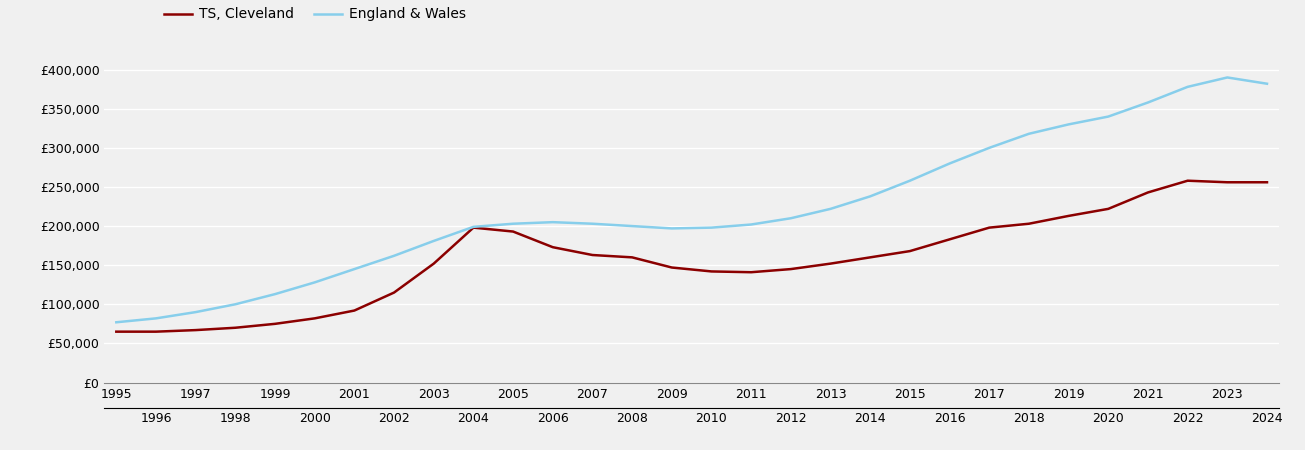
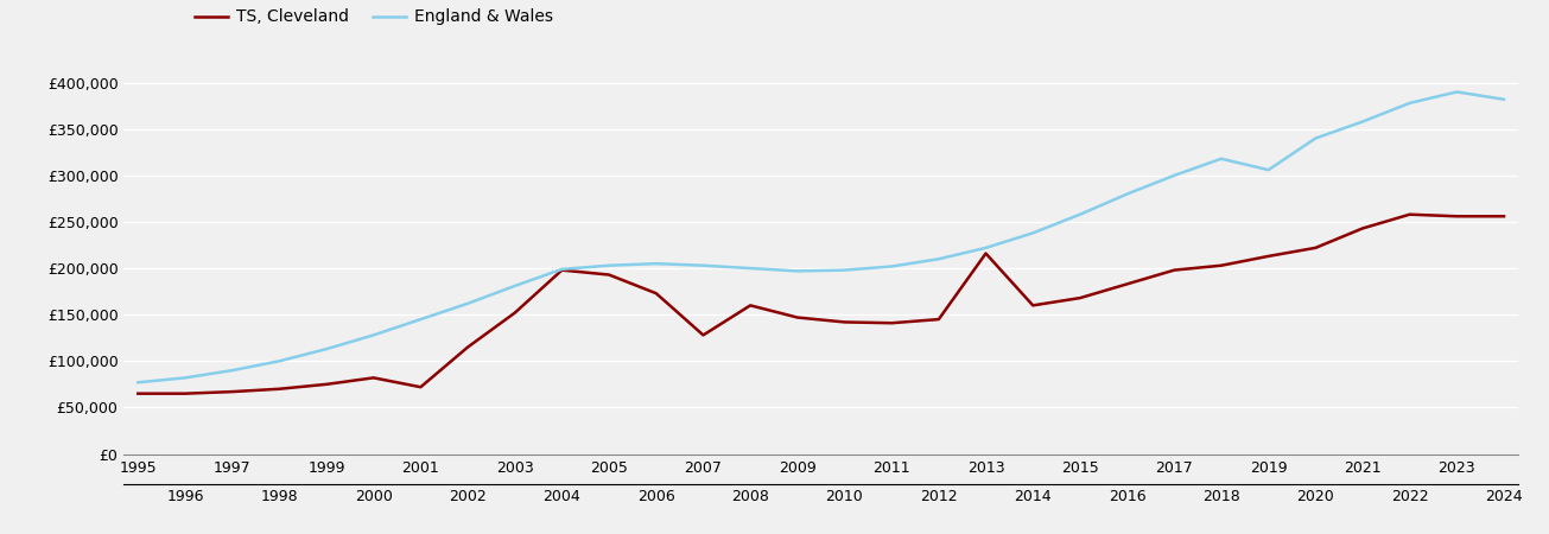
TS, Cleveland/2001: £92,000 -> £72,000
TS, Cleveland/2007: £163,000 -> £128,000
TS, Cleveland/2013: £152,000 -> £216,000
England & Wales/2019: £330,000 -> £306,000
